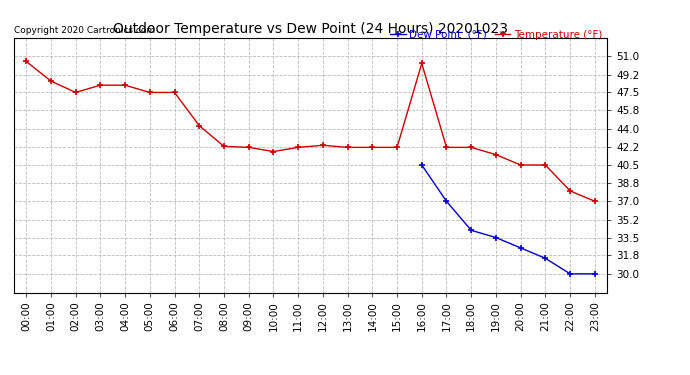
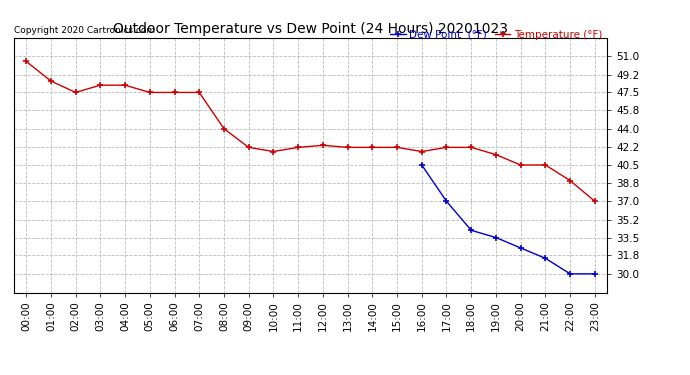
Temperature (°F)/07:00: 44.3 -> 47.5
Temperature (°F)/08:00: 42.3 -> 44.0
Temperature (°F)/16:00: 50.3 -> 41.8
Temperature (°F)/22:00: 38.0 -> 39.0
